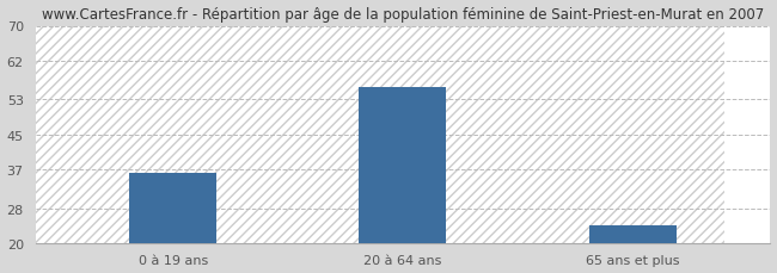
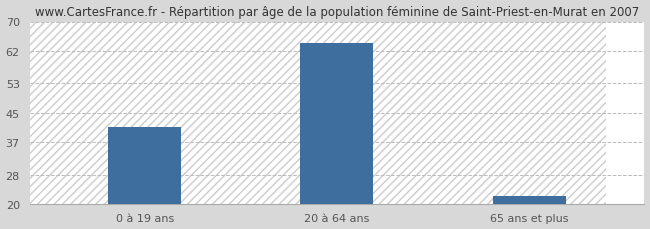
0 à 19 ans: 36 -> 41
20 à 64 ans: 56 -> 64
65 ans et plus: 24 -> 22
